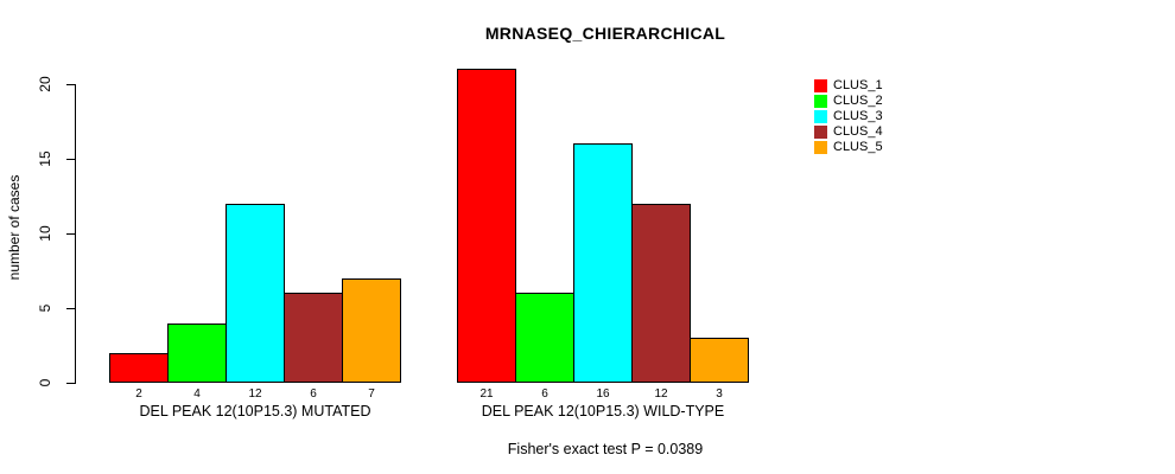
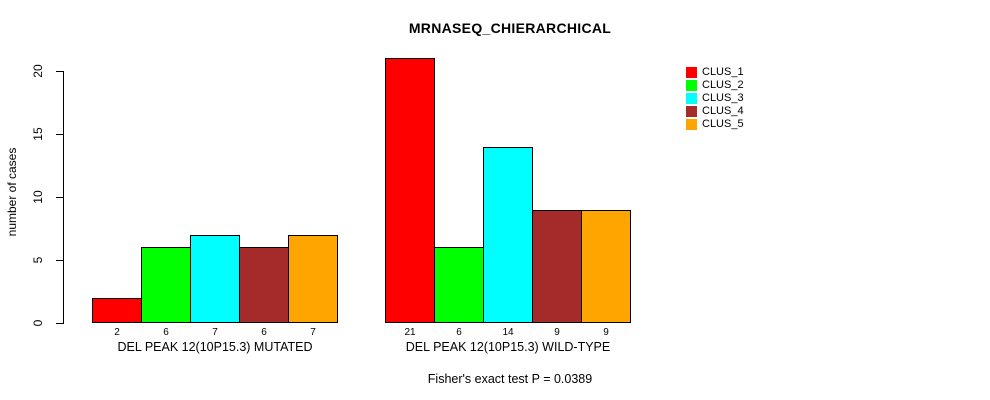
CLUS_2/DEL PEAK 12(10P15.3) MUTATED: 4 -> 6
CLUS_3/DEL PEAK 12(10P15.3) MUTATED: 12 -> 7
CLUS_3/DEL PEAK 12(10P15.3) WILD-TYPE: 16 -> 14
CLUS_4/DEL PEAK 12(10P15.3) WILD-TYPE: 12 -> 9
CLUS_5/DEL PEAK 12(10P15.3) WILD-TYPE: 3 -> 9
